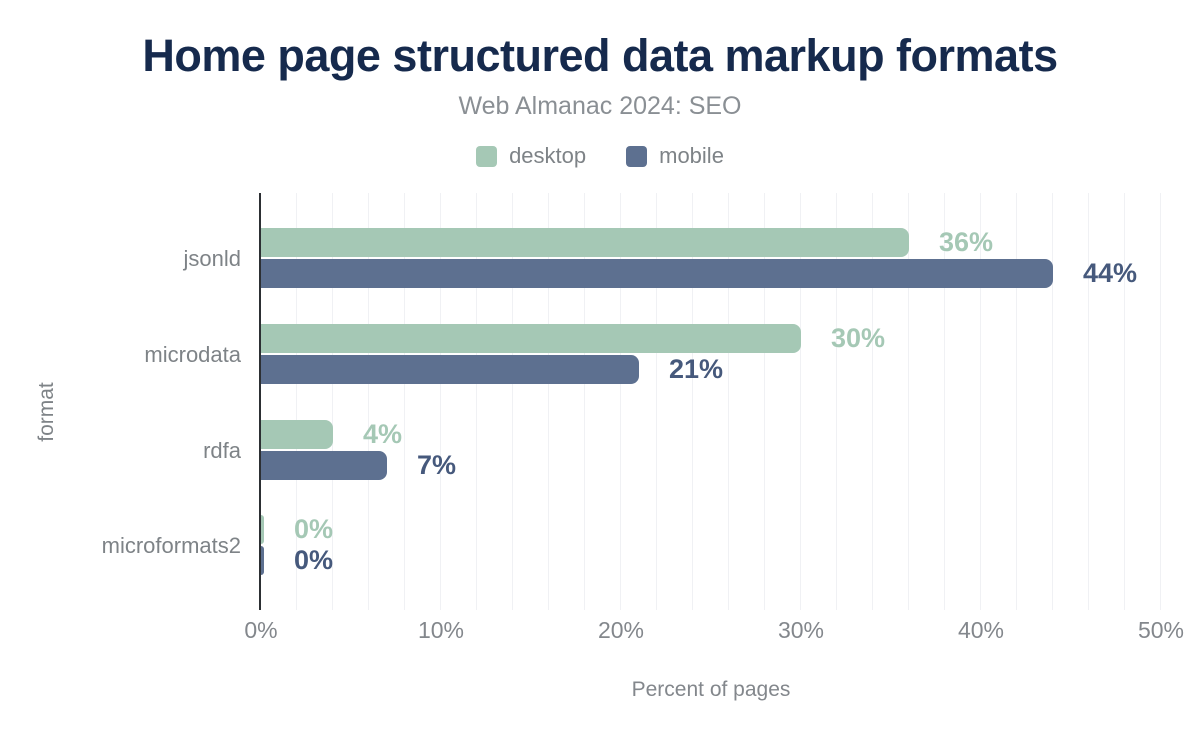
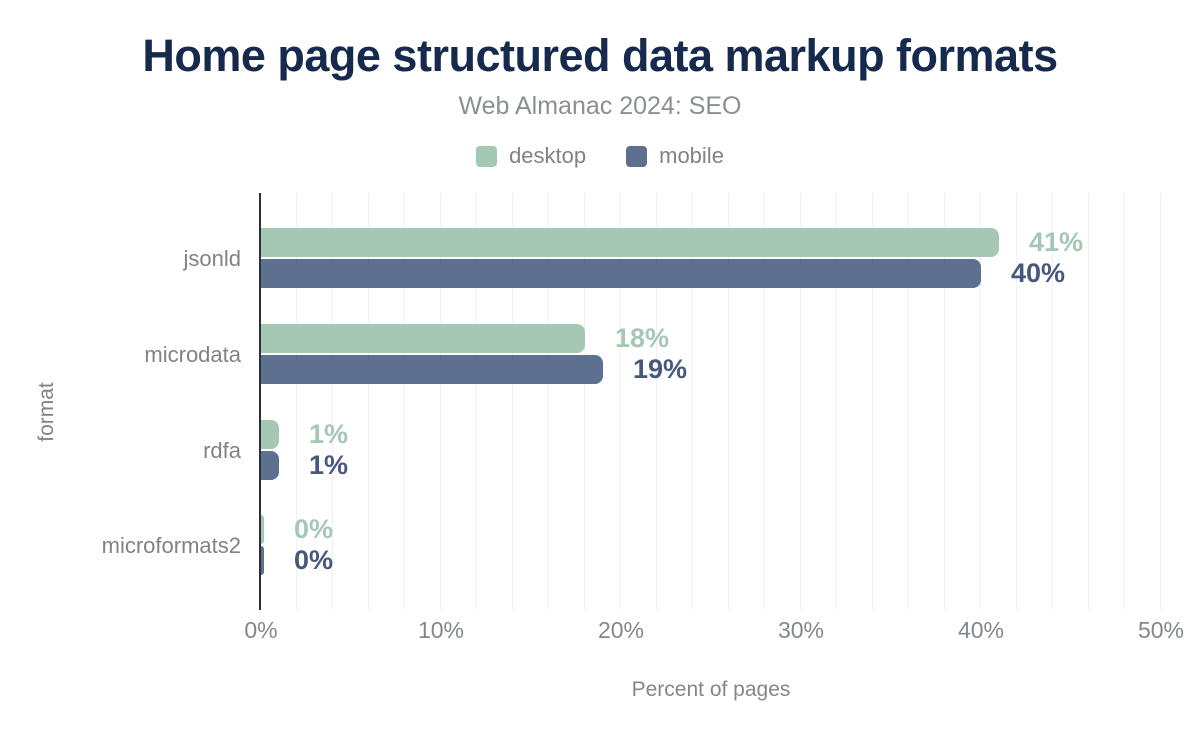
desktop/jsonld: 36% -> 41%
mobile/jsonld: 44% -> 40%
desktop/microdata: 30% -> 18%
mobile/microdata: 21% -> 19%
desktop/rdfa: 4% -> 1%
mobile/rdfa: 7% -> 1%
